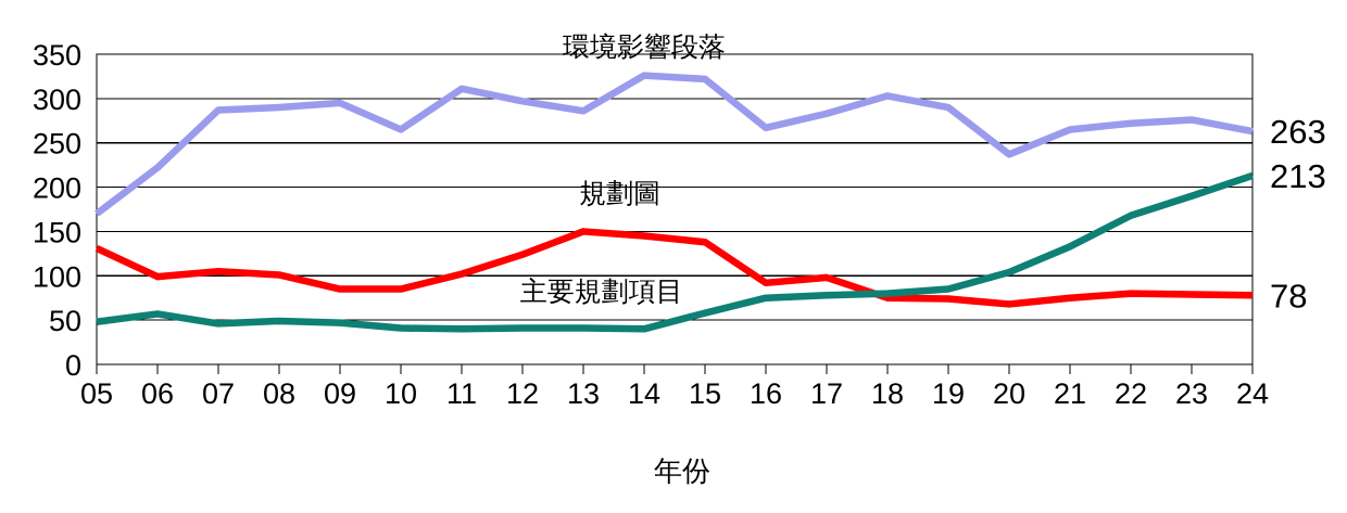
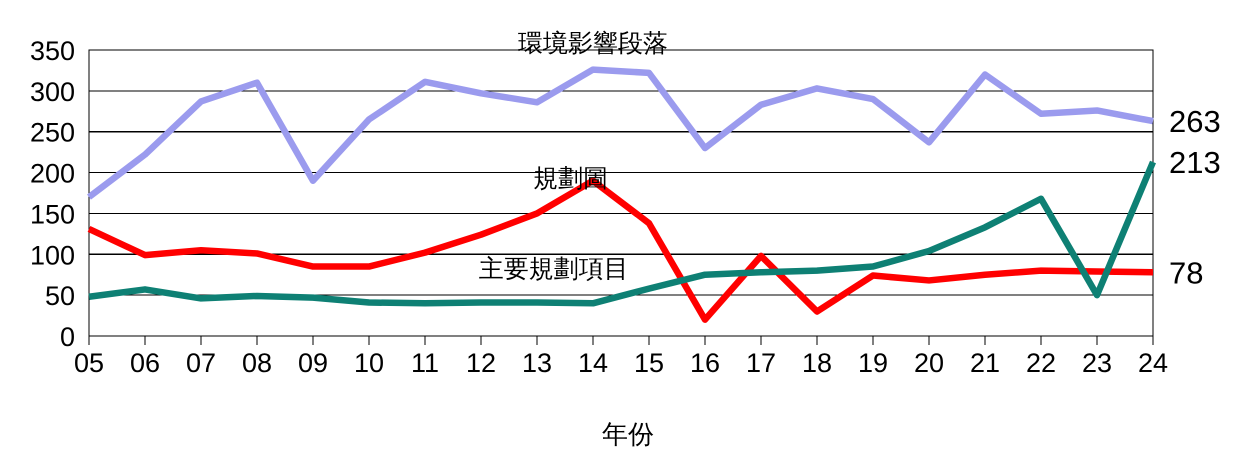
環境影響段落/08: 290 -> 310
環境影響段落/09: 300 -> 190
規劃圖/14: 140 -> 190
環境影響段落/16: 270 -> 230
規劃圖/16: 90 -> 20
規劃圖/18: 80 -> 30
環境影響段落/21: 260 -> 320
主要規劃項目/23: 190 -> 50
